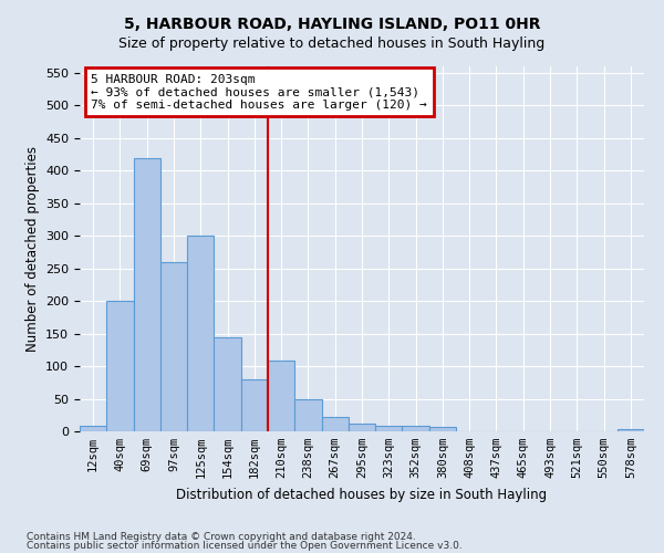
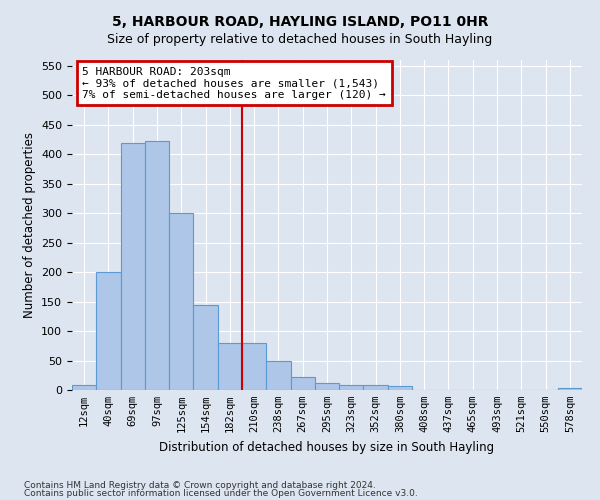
97sqm: 260 -> 422
210sqm: 108 -> 80
